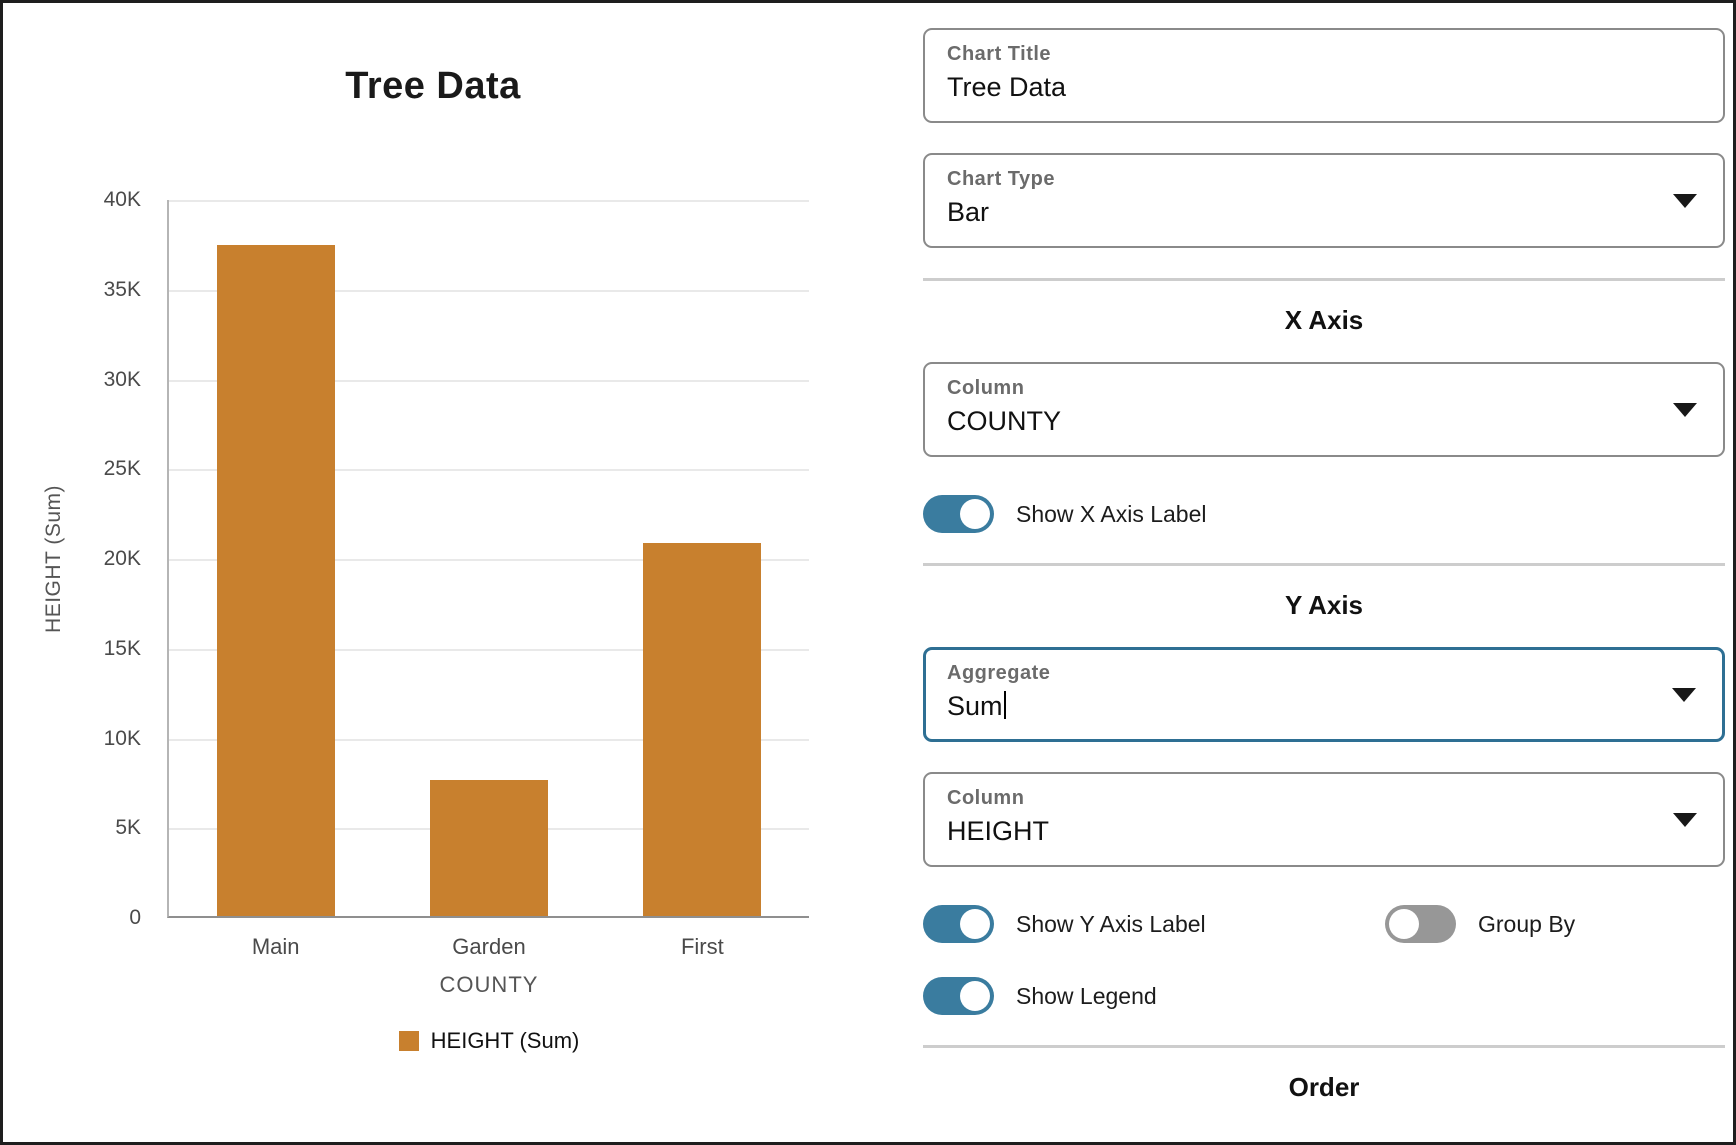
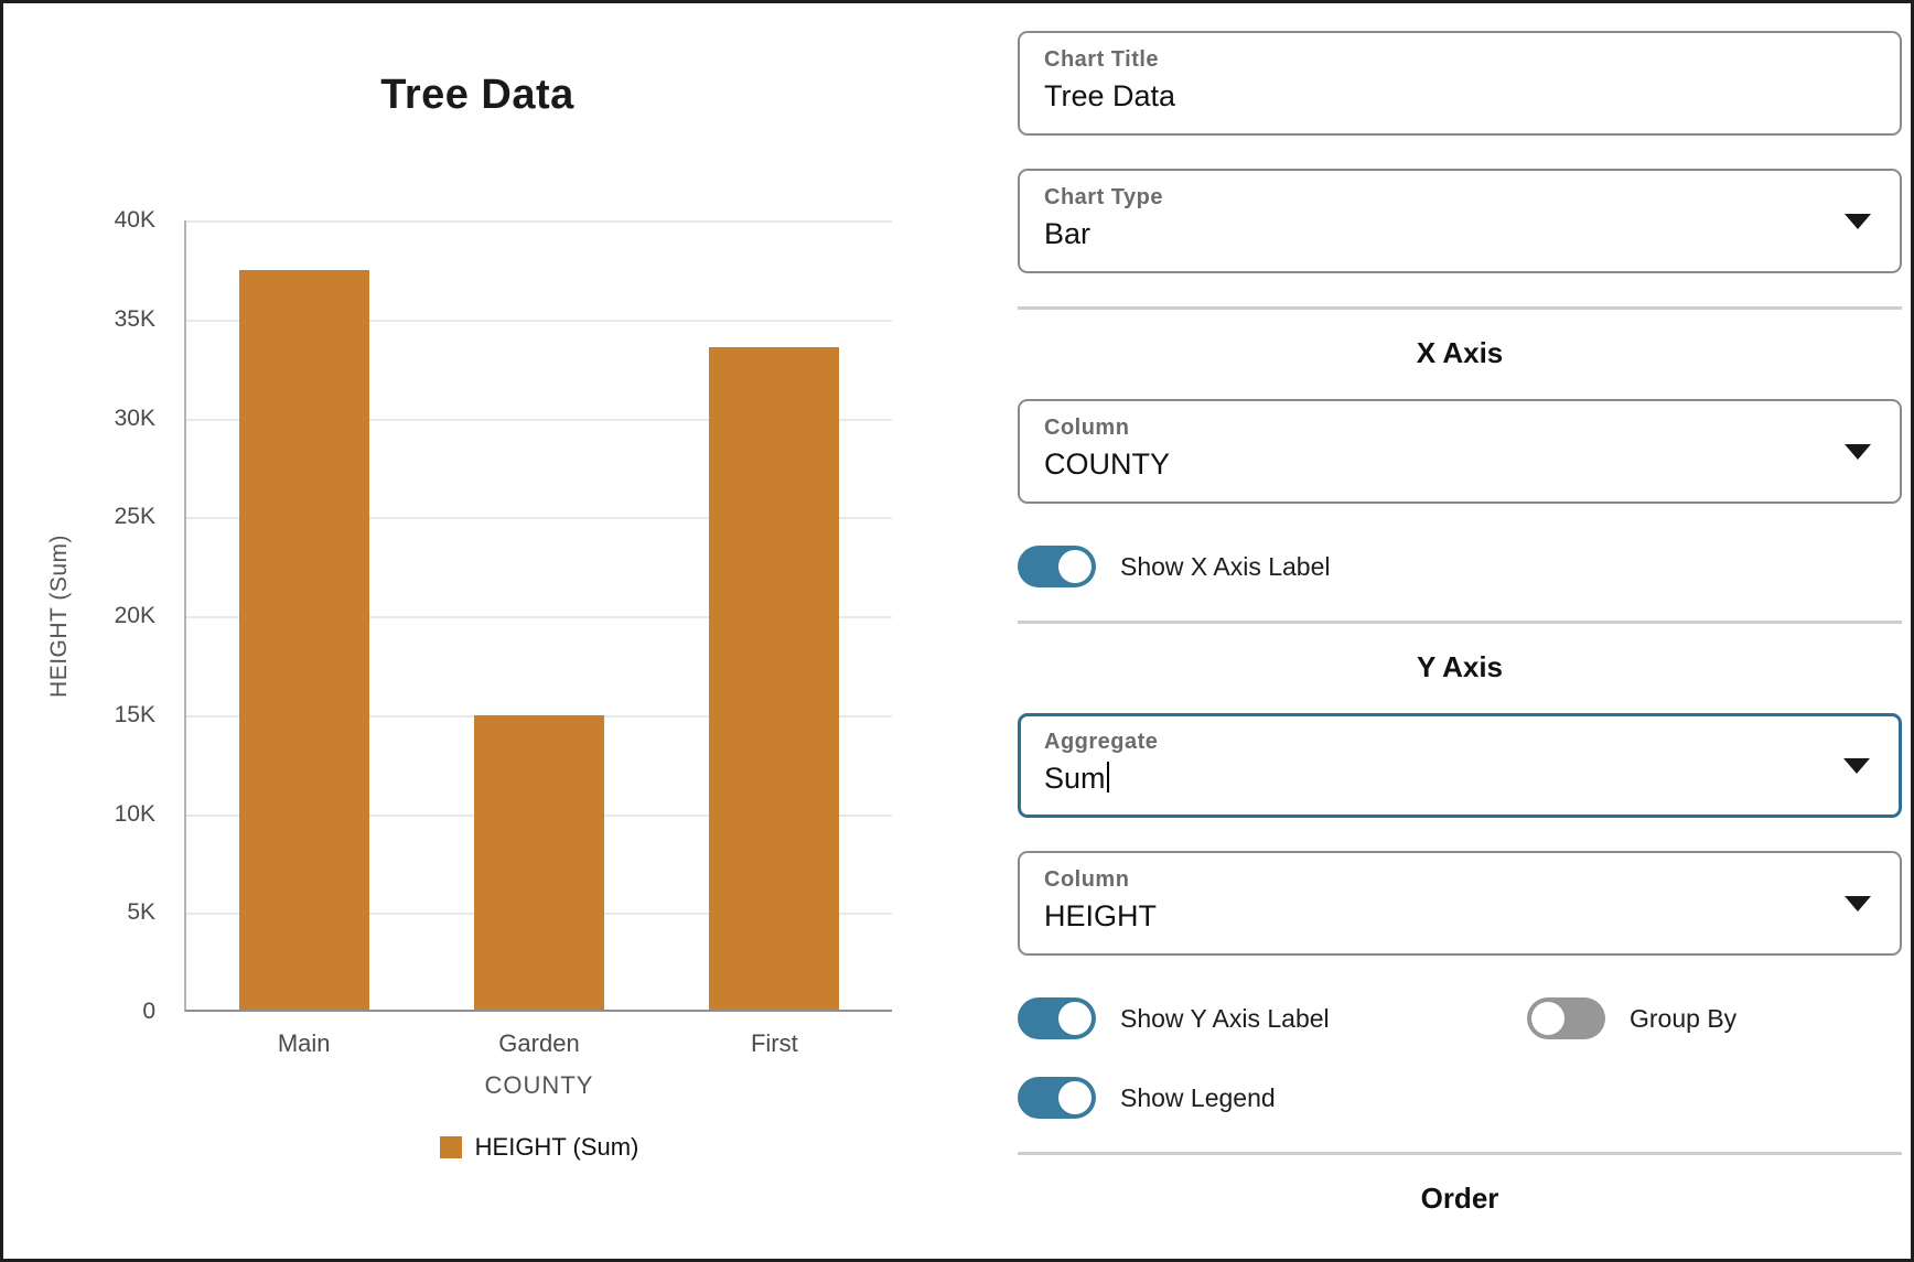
Garden: 7.6K -> 14.9K
First: 20.8K -> 33.5K
